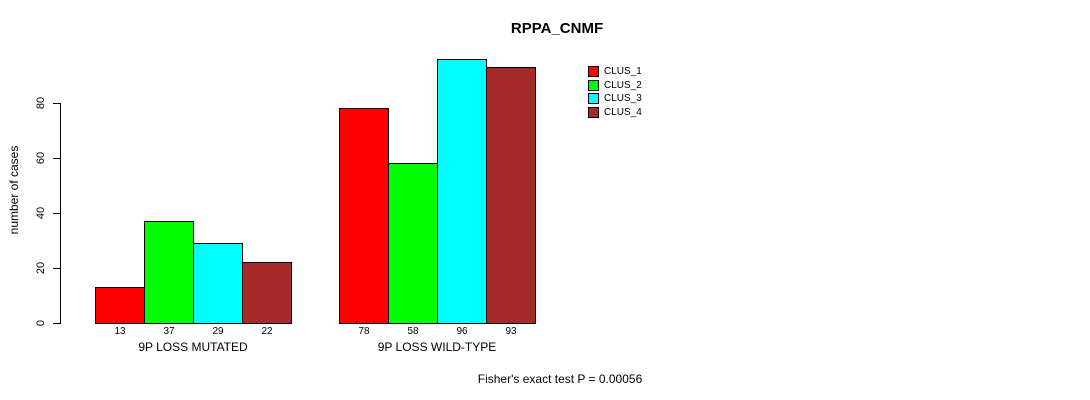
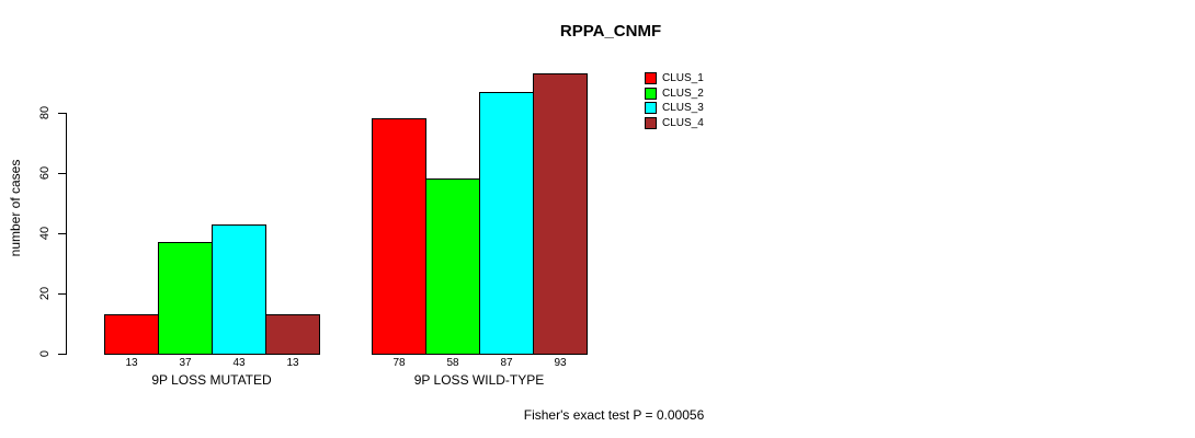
CLUS_3/9P LOSS MUTATED: 29 -> 43
CLUS_4/9P LOSS MUTATED: 22 -> 13
CLUS_3/9P LOSS WILD-TYPE: 96 -> 87
